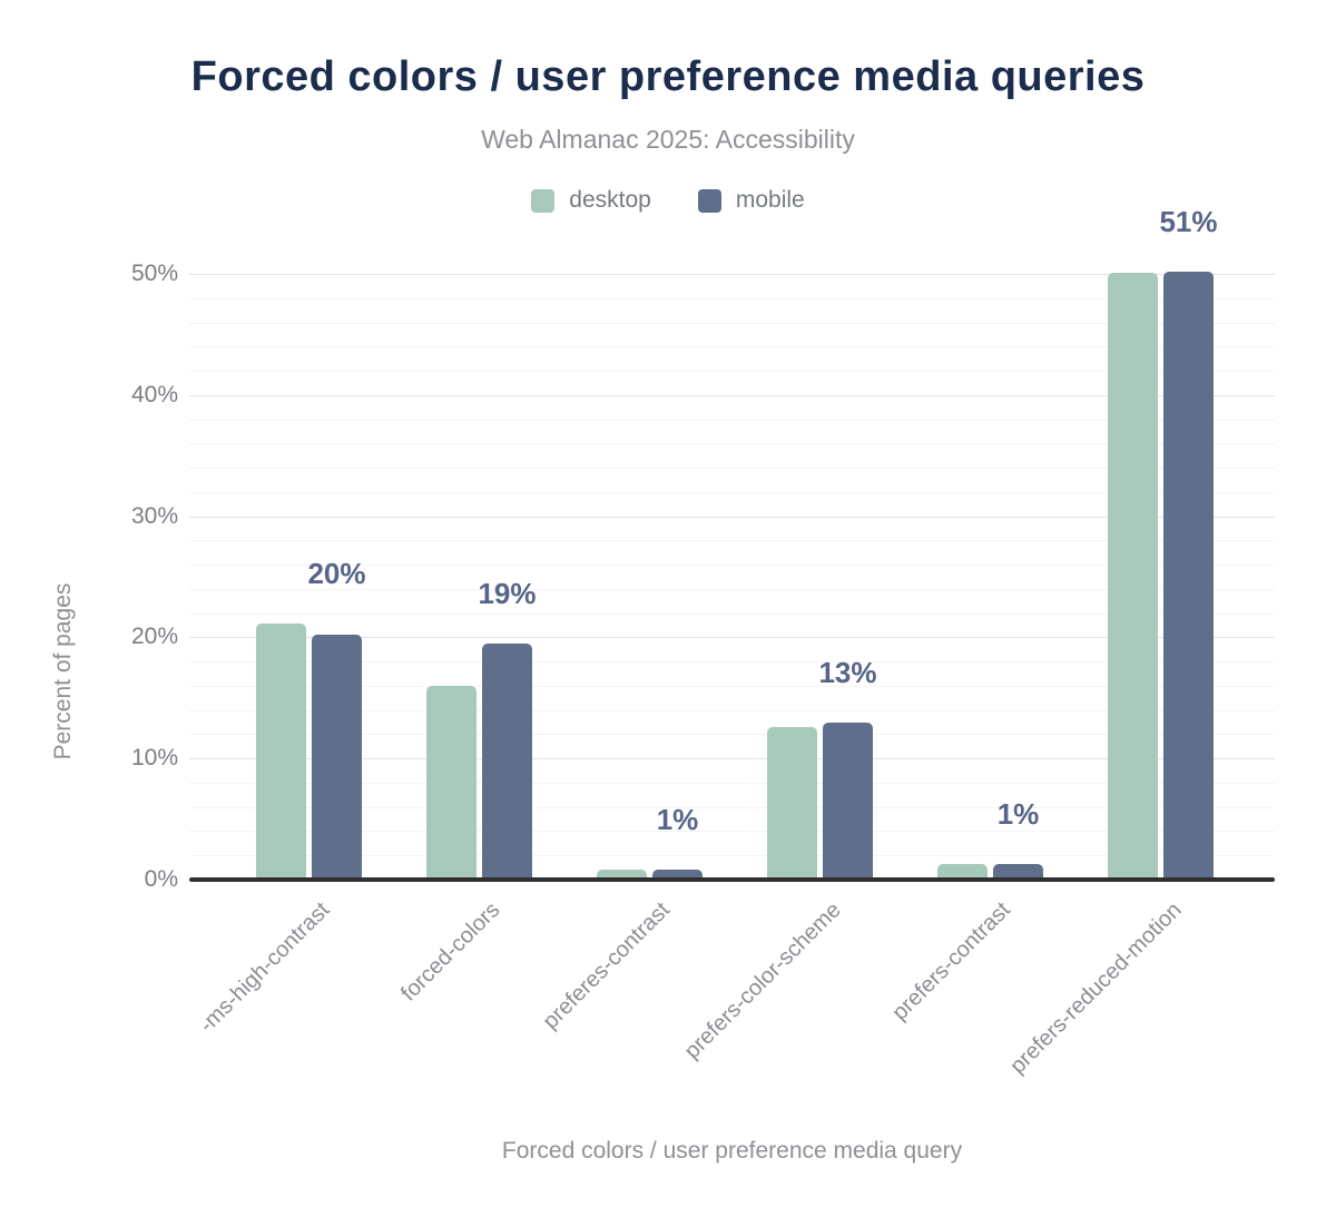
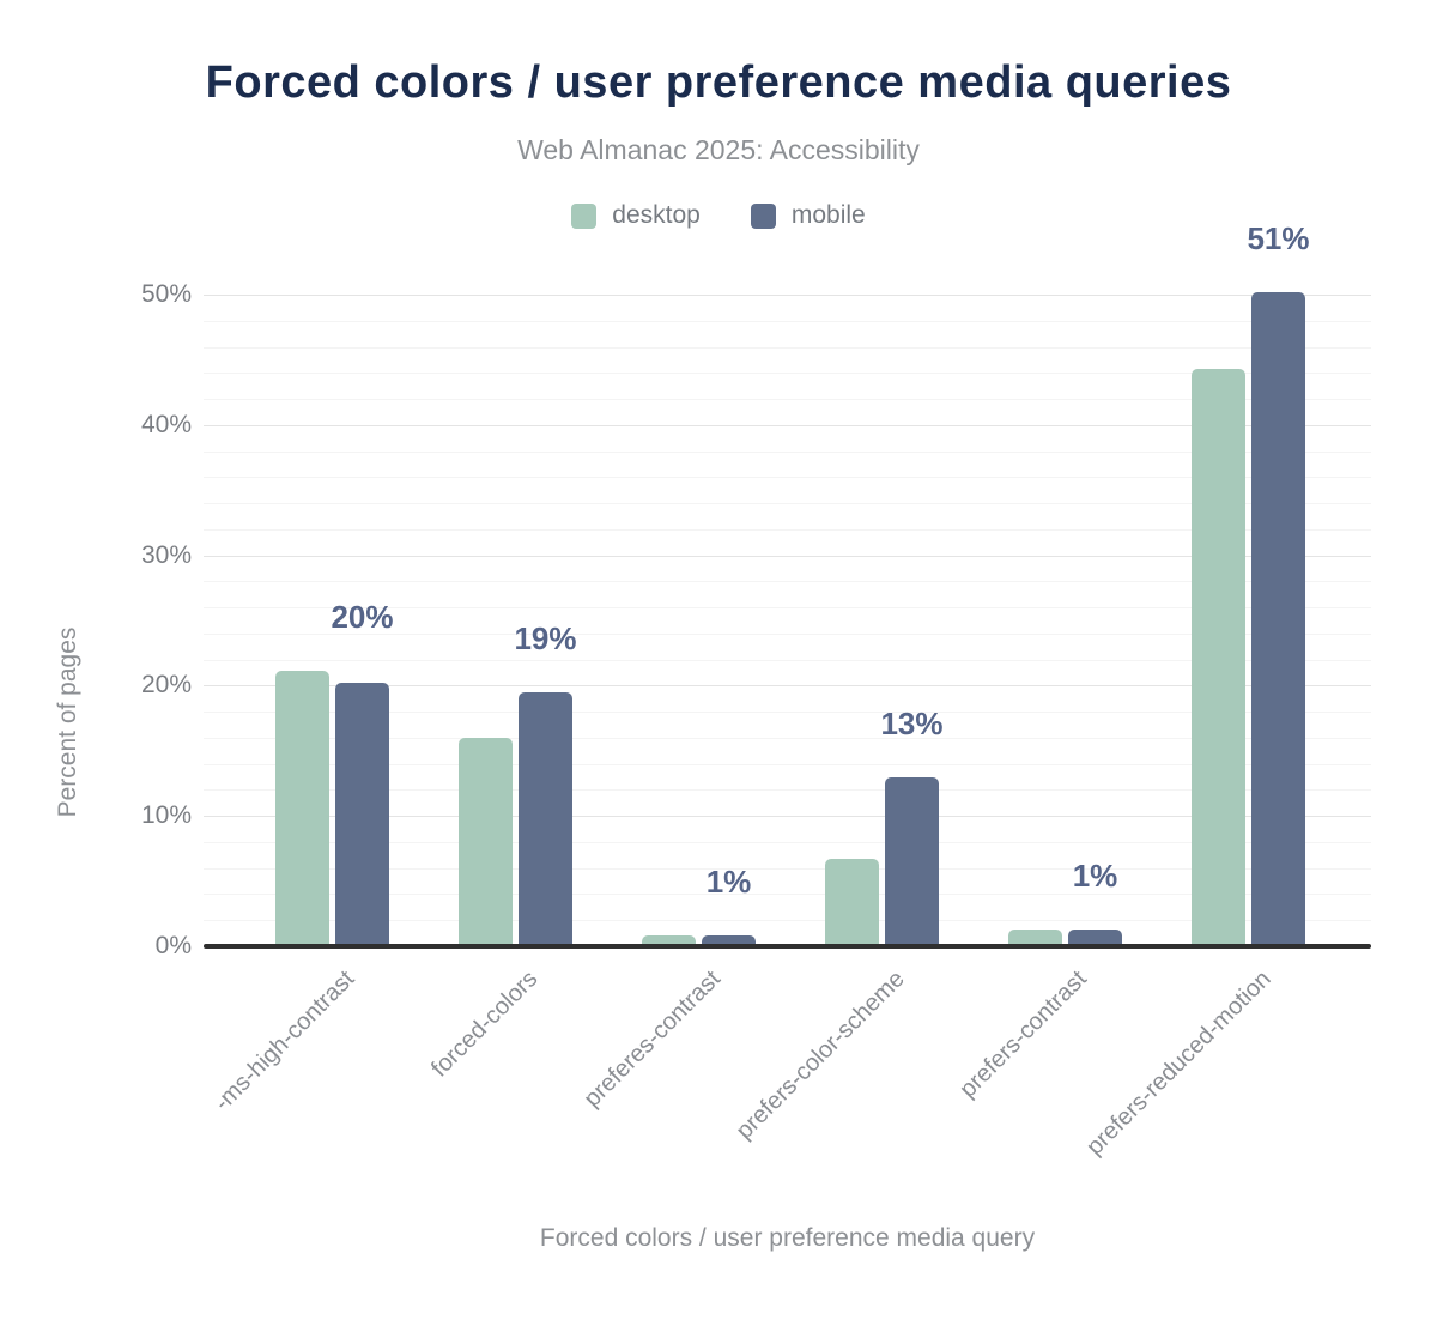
desktop/prefers-color-scheme: 12.4% -> 6.5%
desktop/prefers-reduced-motion: 49.9% -> 44.1%
